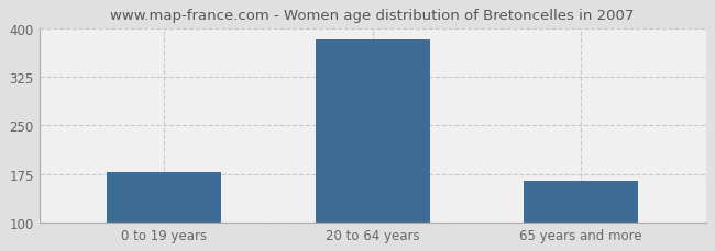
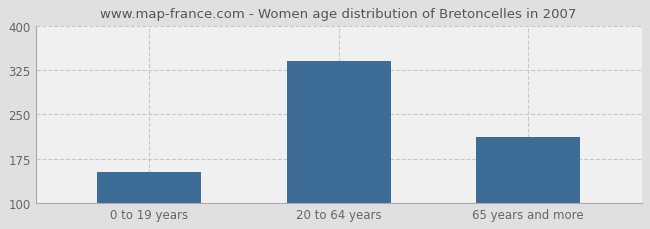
0 to 19 years: 178 -> 152
20 to 64 years: 382 -> 341
65 years and more: 164 -> 212
